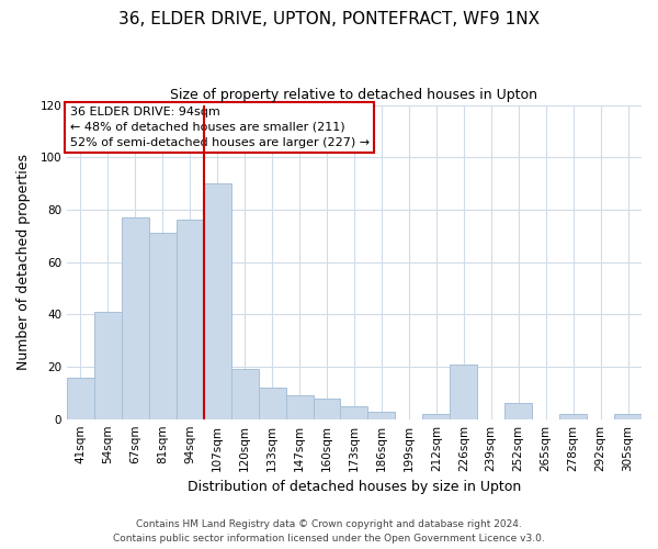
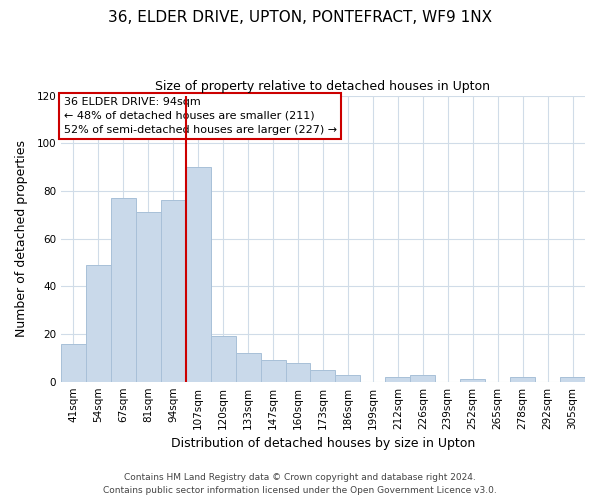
54sqm: 41 -> 49
226sqm: 21 -> 3
252sqm: 6 -> 1
